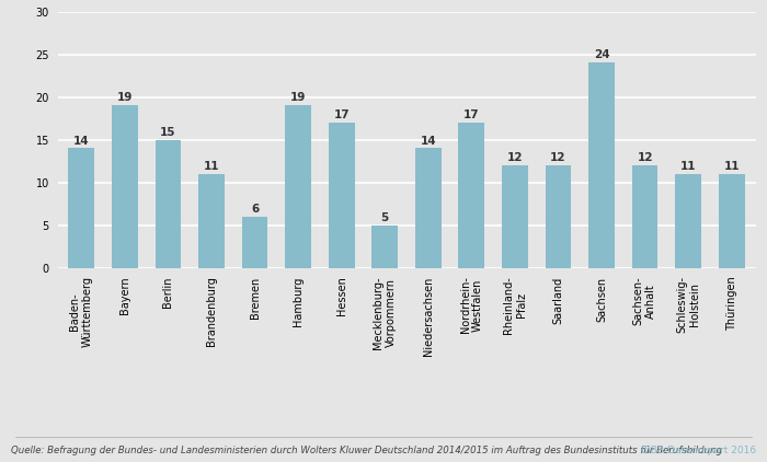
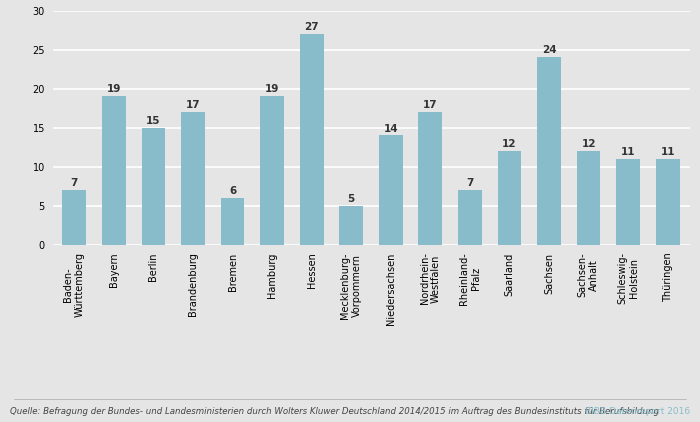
Baden- Württemberg: 14 -> 7
Brandenburg: 11 -> 17
Hessen: 17 -> 27
Rheinland- Pfalz: 12 -> 7
